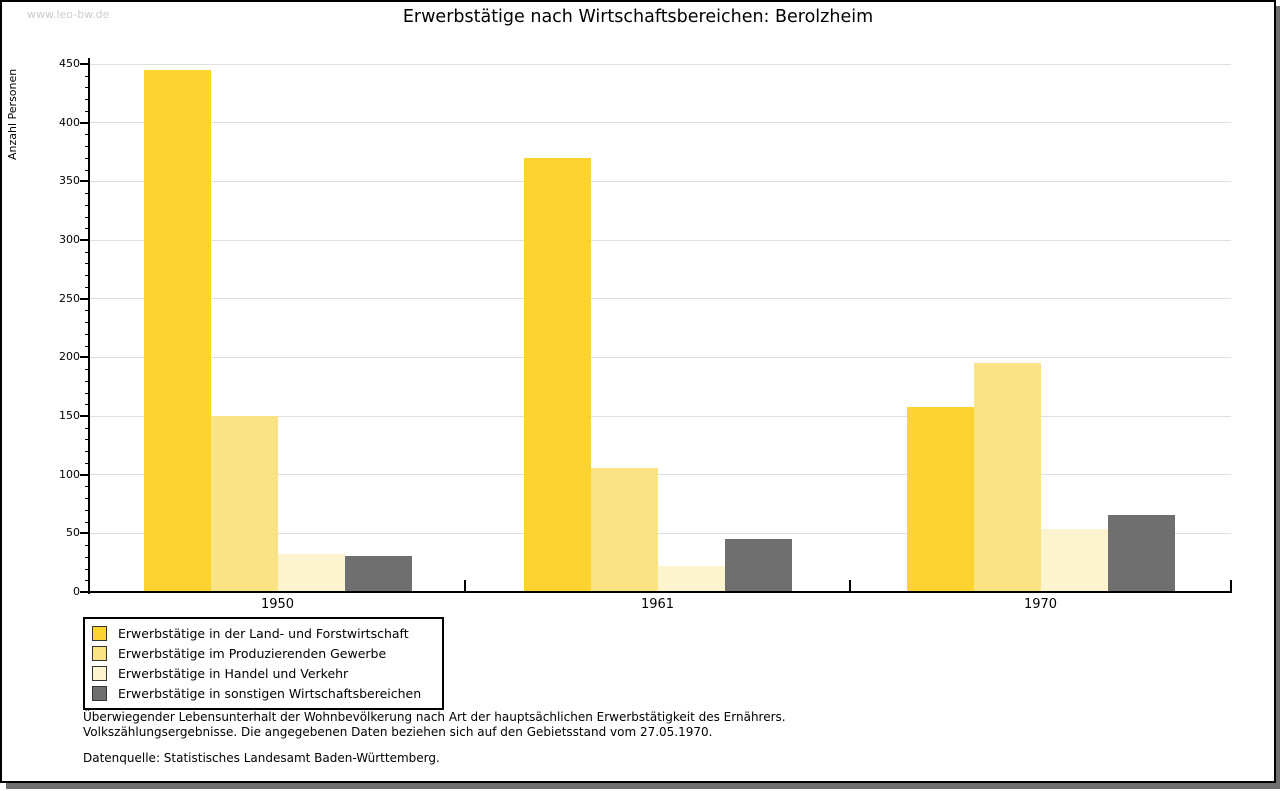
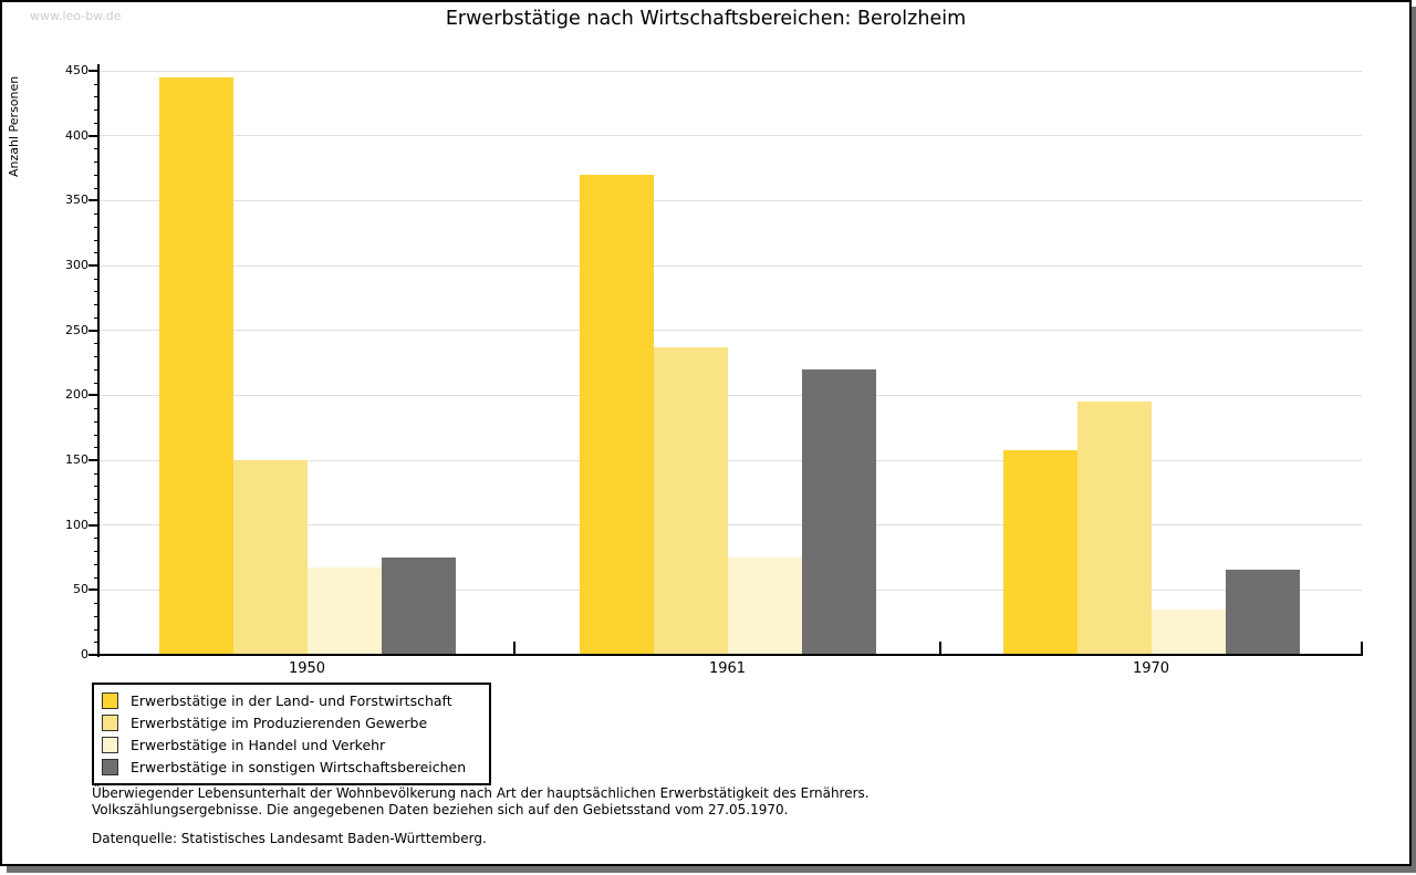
Erwerbstätige in Handel und Verkehr/1950: 32 -> 67
Erwerbstätige in sonstigen Wirtschaftsbereichen/1950: 31 -> 75
Erwerbstätige im Produzierenden Gewerbe/1961: 106 -> 237
Erwerbstätige in Handel und Verkehr/1961: 22 -> 75
Erwerbstätige in sonstigen Wirtschaftsbereichen/1961: 45 -> 220
Erwerbstätige in Handel und Verkehr/1970: 54 -> 35
